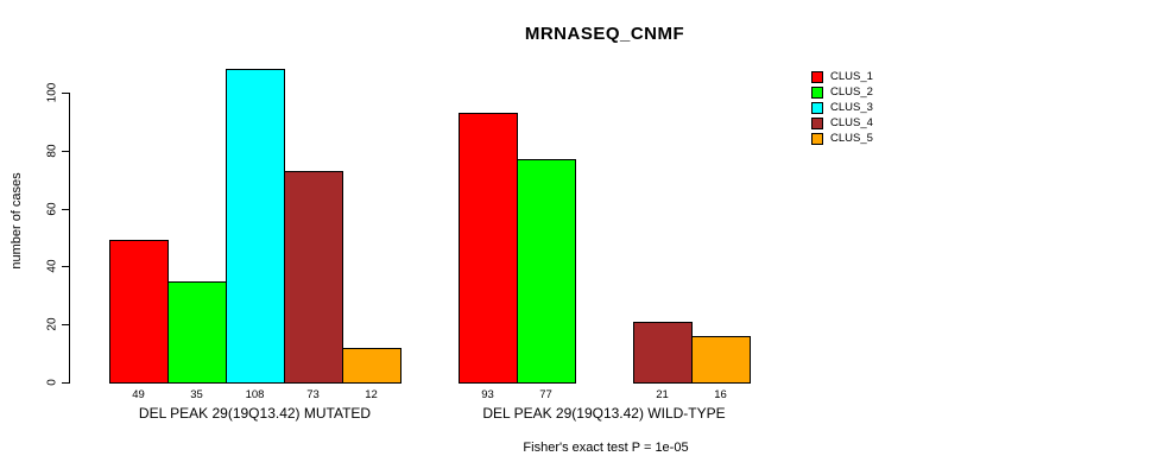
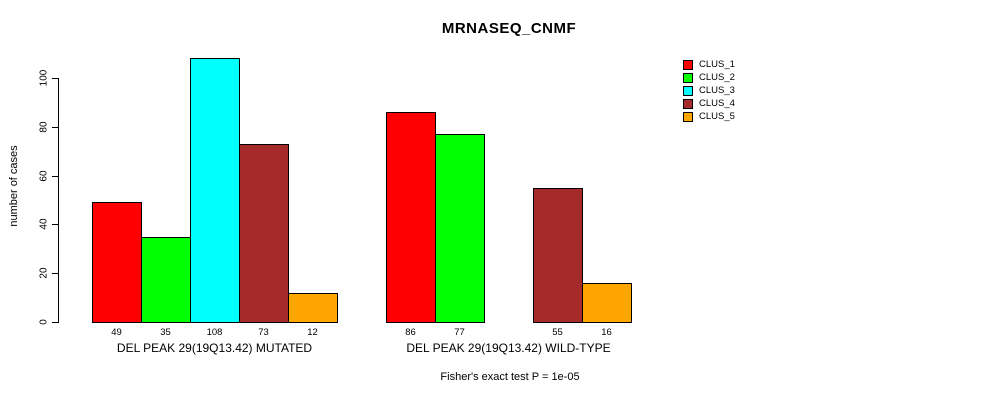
CLUS_1/DEL PEAK 29(19Q13.42) WILD-TYPE: 93 -> 86
CLUS_4/DEL PEAK 29(19Q13.42) WILD-TYPE: 21 -> 55
